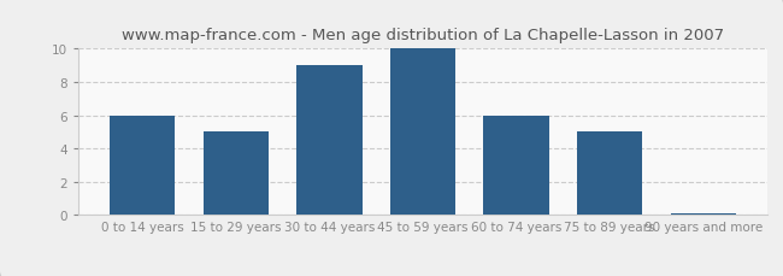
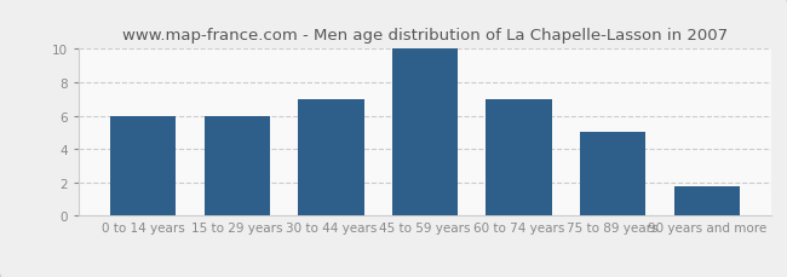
15 to 29 years: 5.0 -> 6.0
30 to 44 years: 9.0 -> 7.0
60 to 74 years: 6.0 -> 7.0
90 years and more: 0.1 -> 1.8
